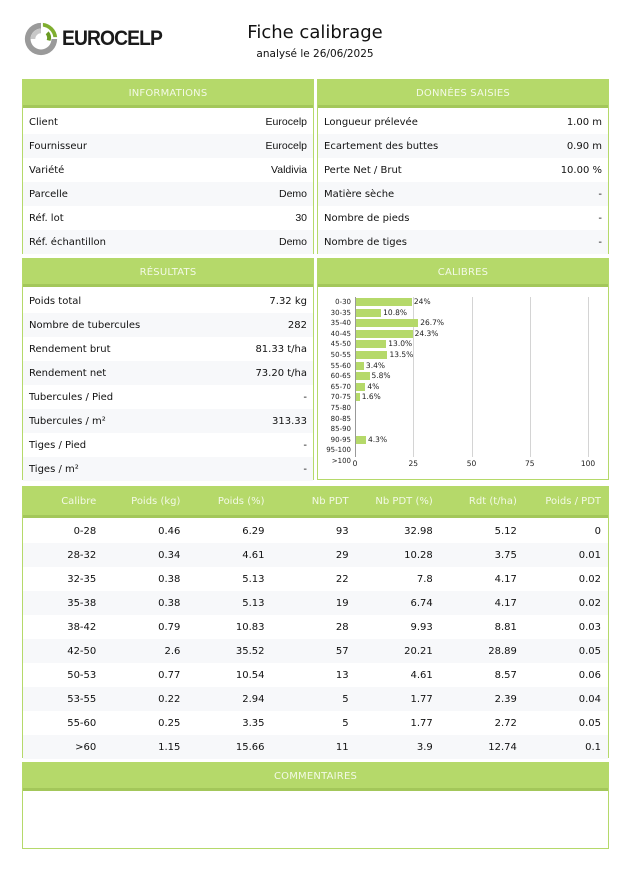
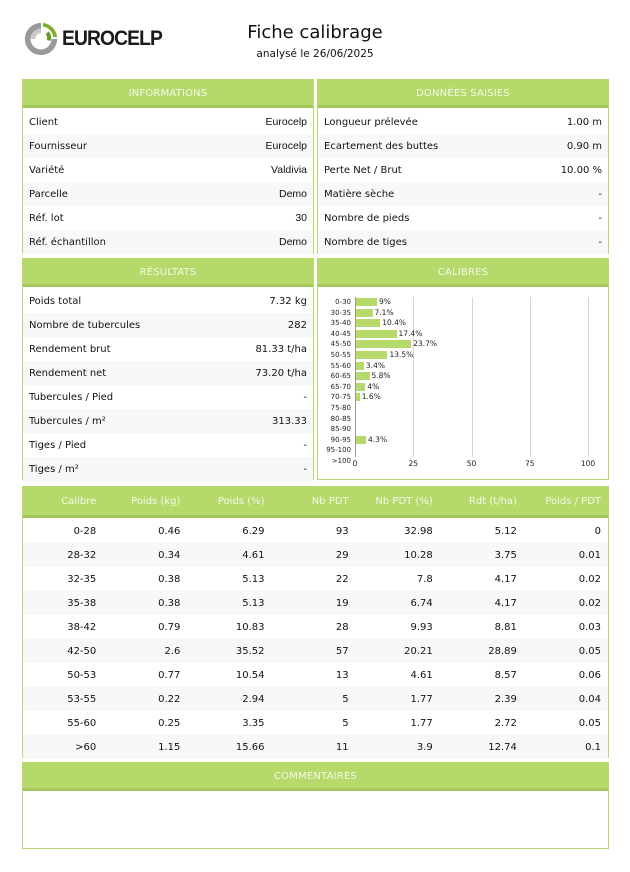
0-30: 24% -> 9%
30-35: 10.8% -> 7.1%
35-40: 26.7% -> 10.4%
40-45: 24.3% -> 17.4%
45-50: 13.0% -> 23.7%
